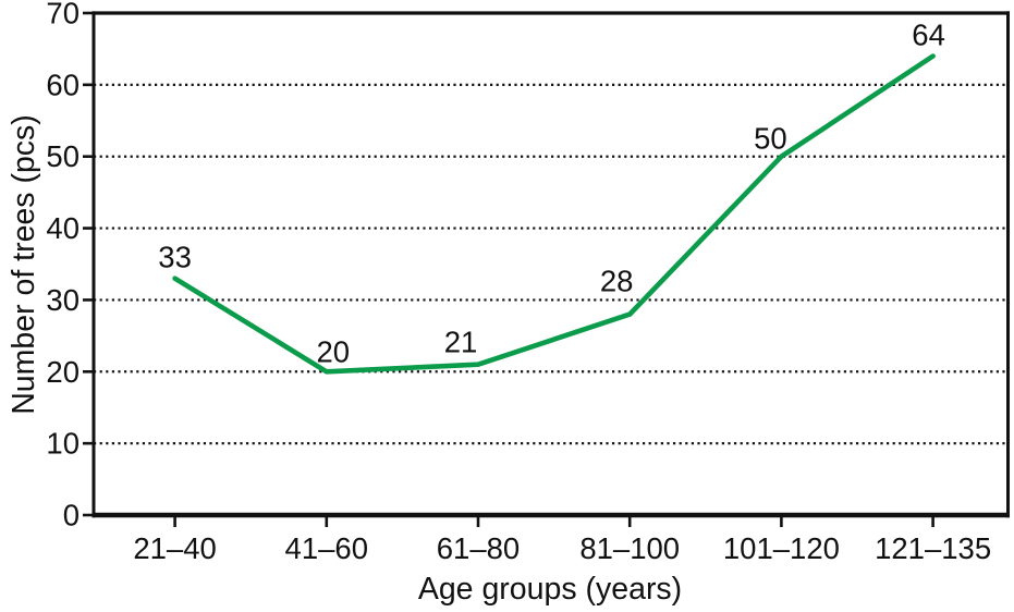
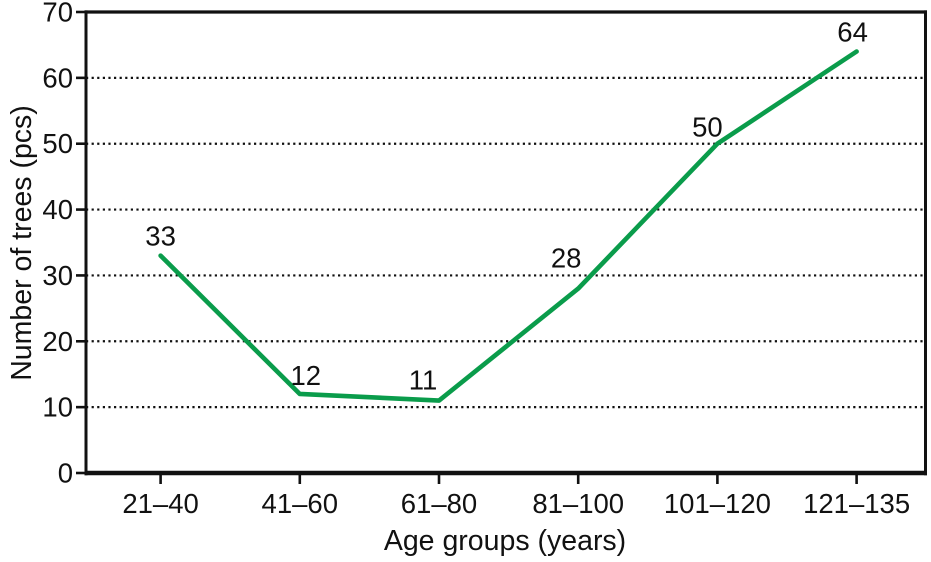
41–60: 20 -> 12
61–80: 21 -> 11
